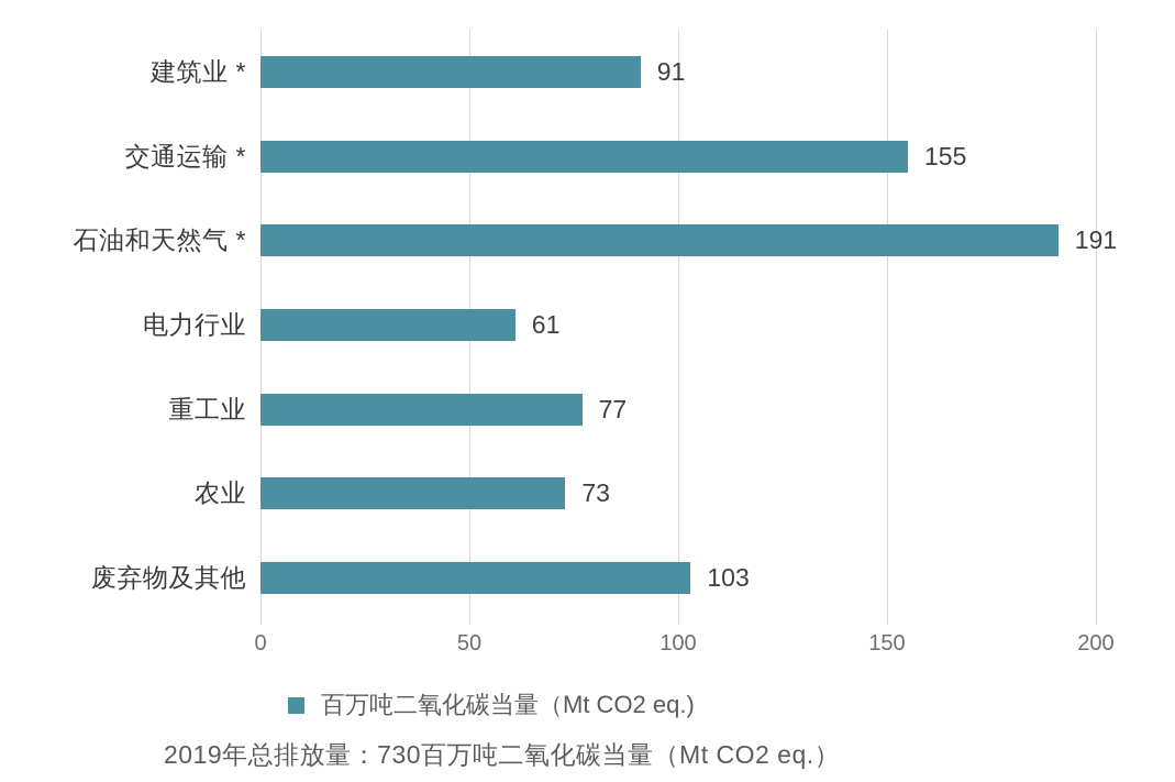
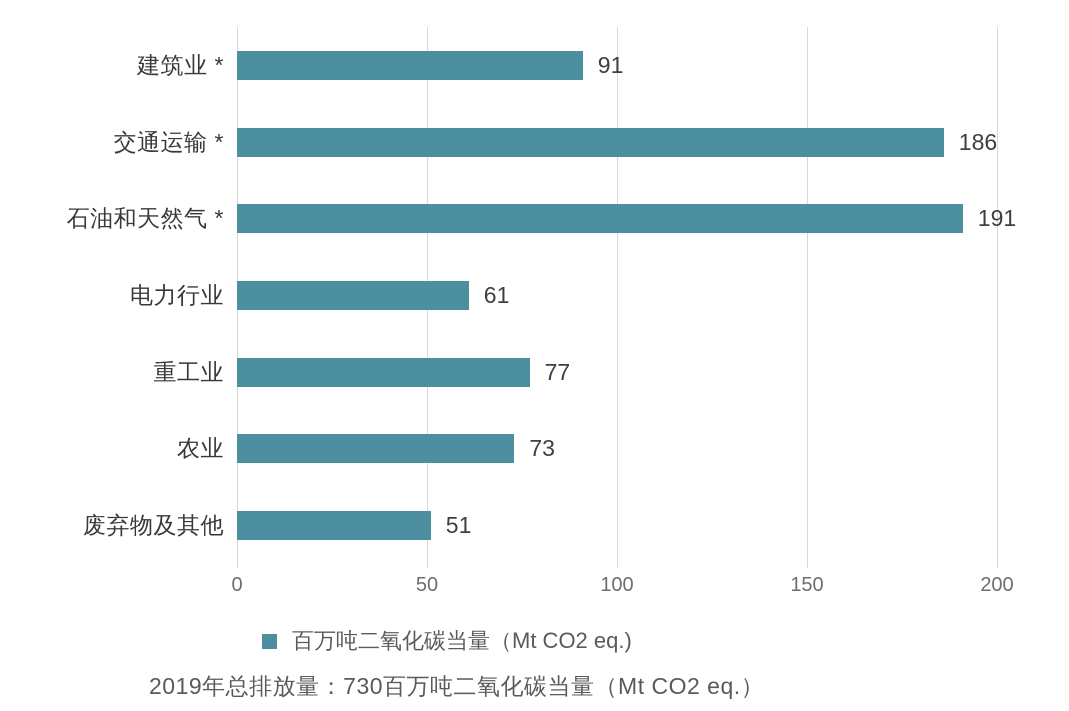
交通运输 *: 155 -> 186
废弃物及其他: 103 -> 51
